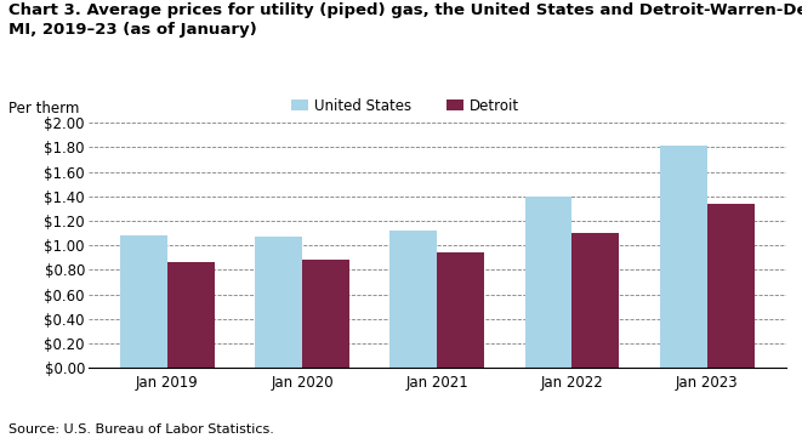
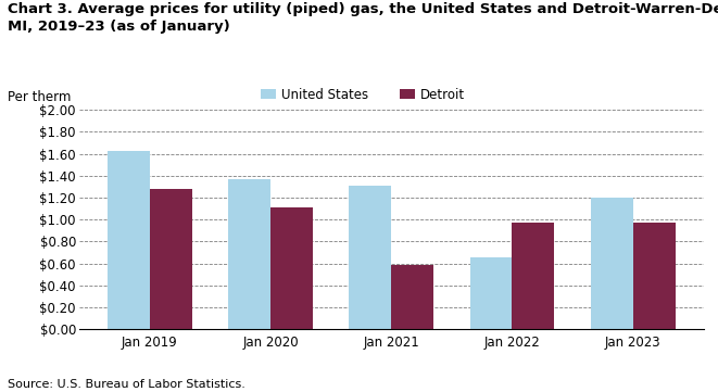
United States/Jan 2019: $1.08 -> $1.62
Detroit/Jan 2019: $0.86 -> $1.28
United States/Jan 2020: $1.07 -> $1.37
Detroit/Jan 2020: $0.88 -> $1.11
United States/Jan 2021: $1.12 -> $1.31
Detroit/Jan 2021: $0.94 -> $0.59
United States/Jan 2022: $1.40 -> $0.66
Detroit/Jan 2022: $1.10 -> $0.97
United States/Jan 2023: $1.81 -> $1.20
Detroit/Jan 2023: $1.34 -> $0.97
